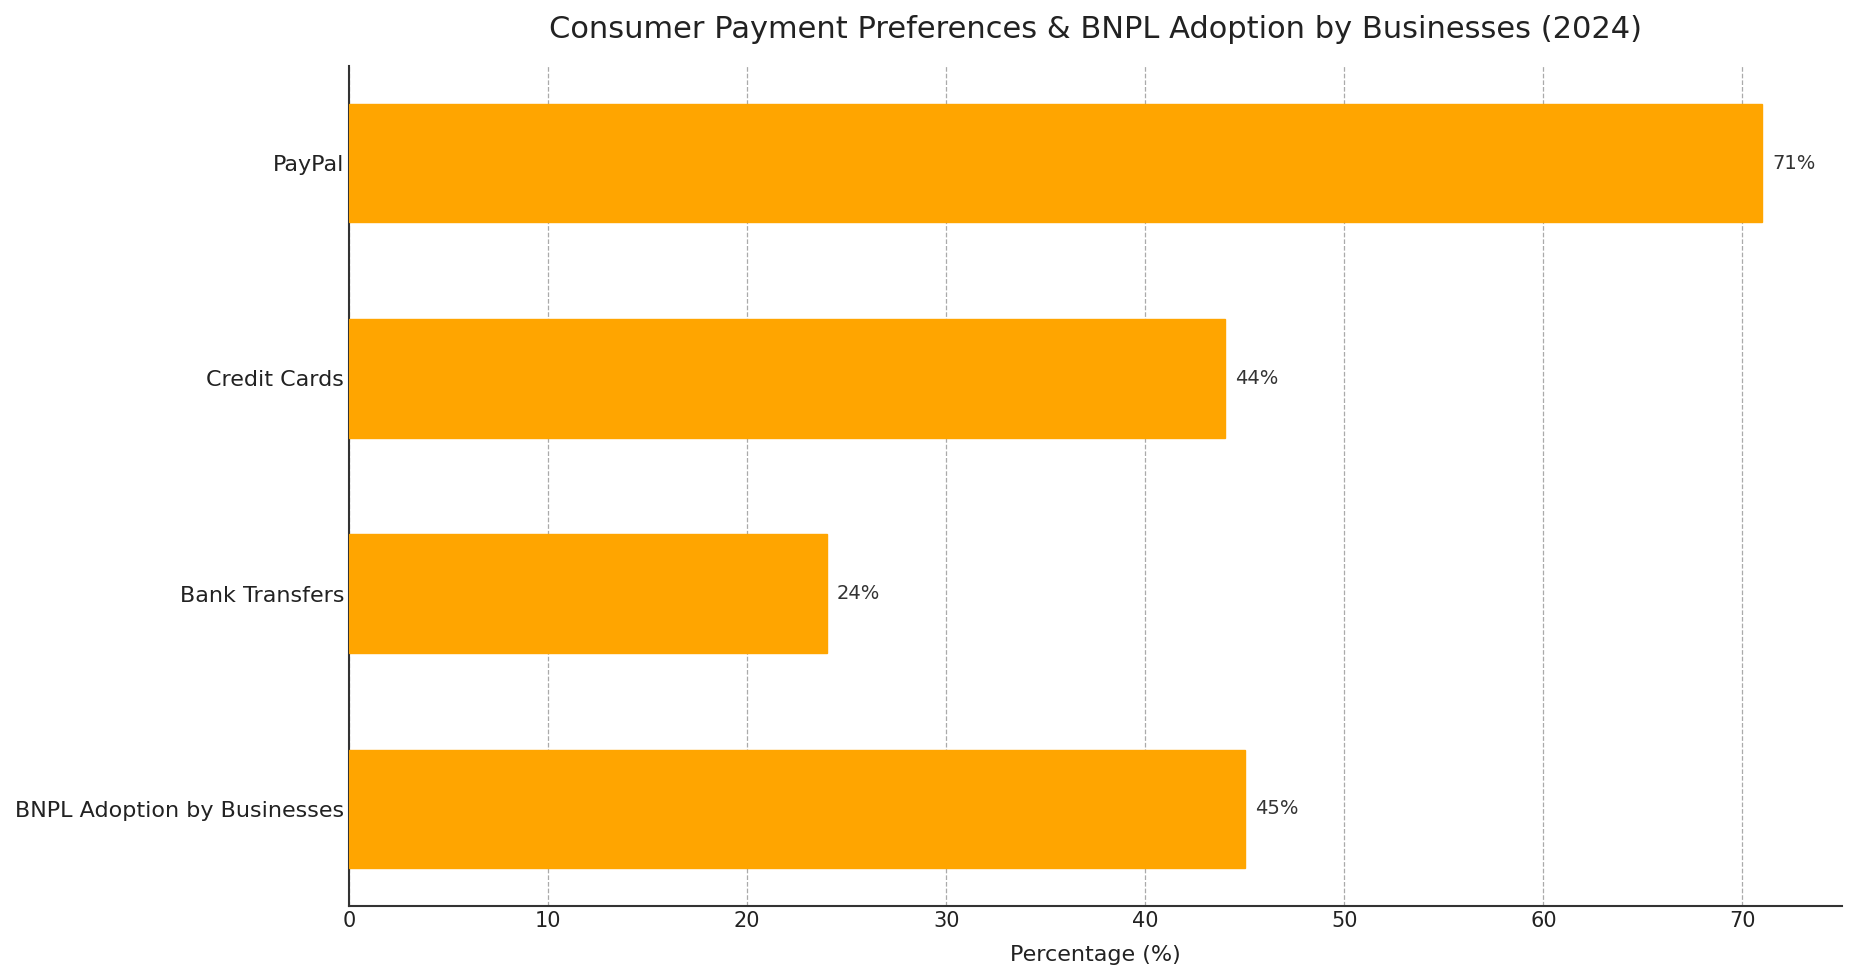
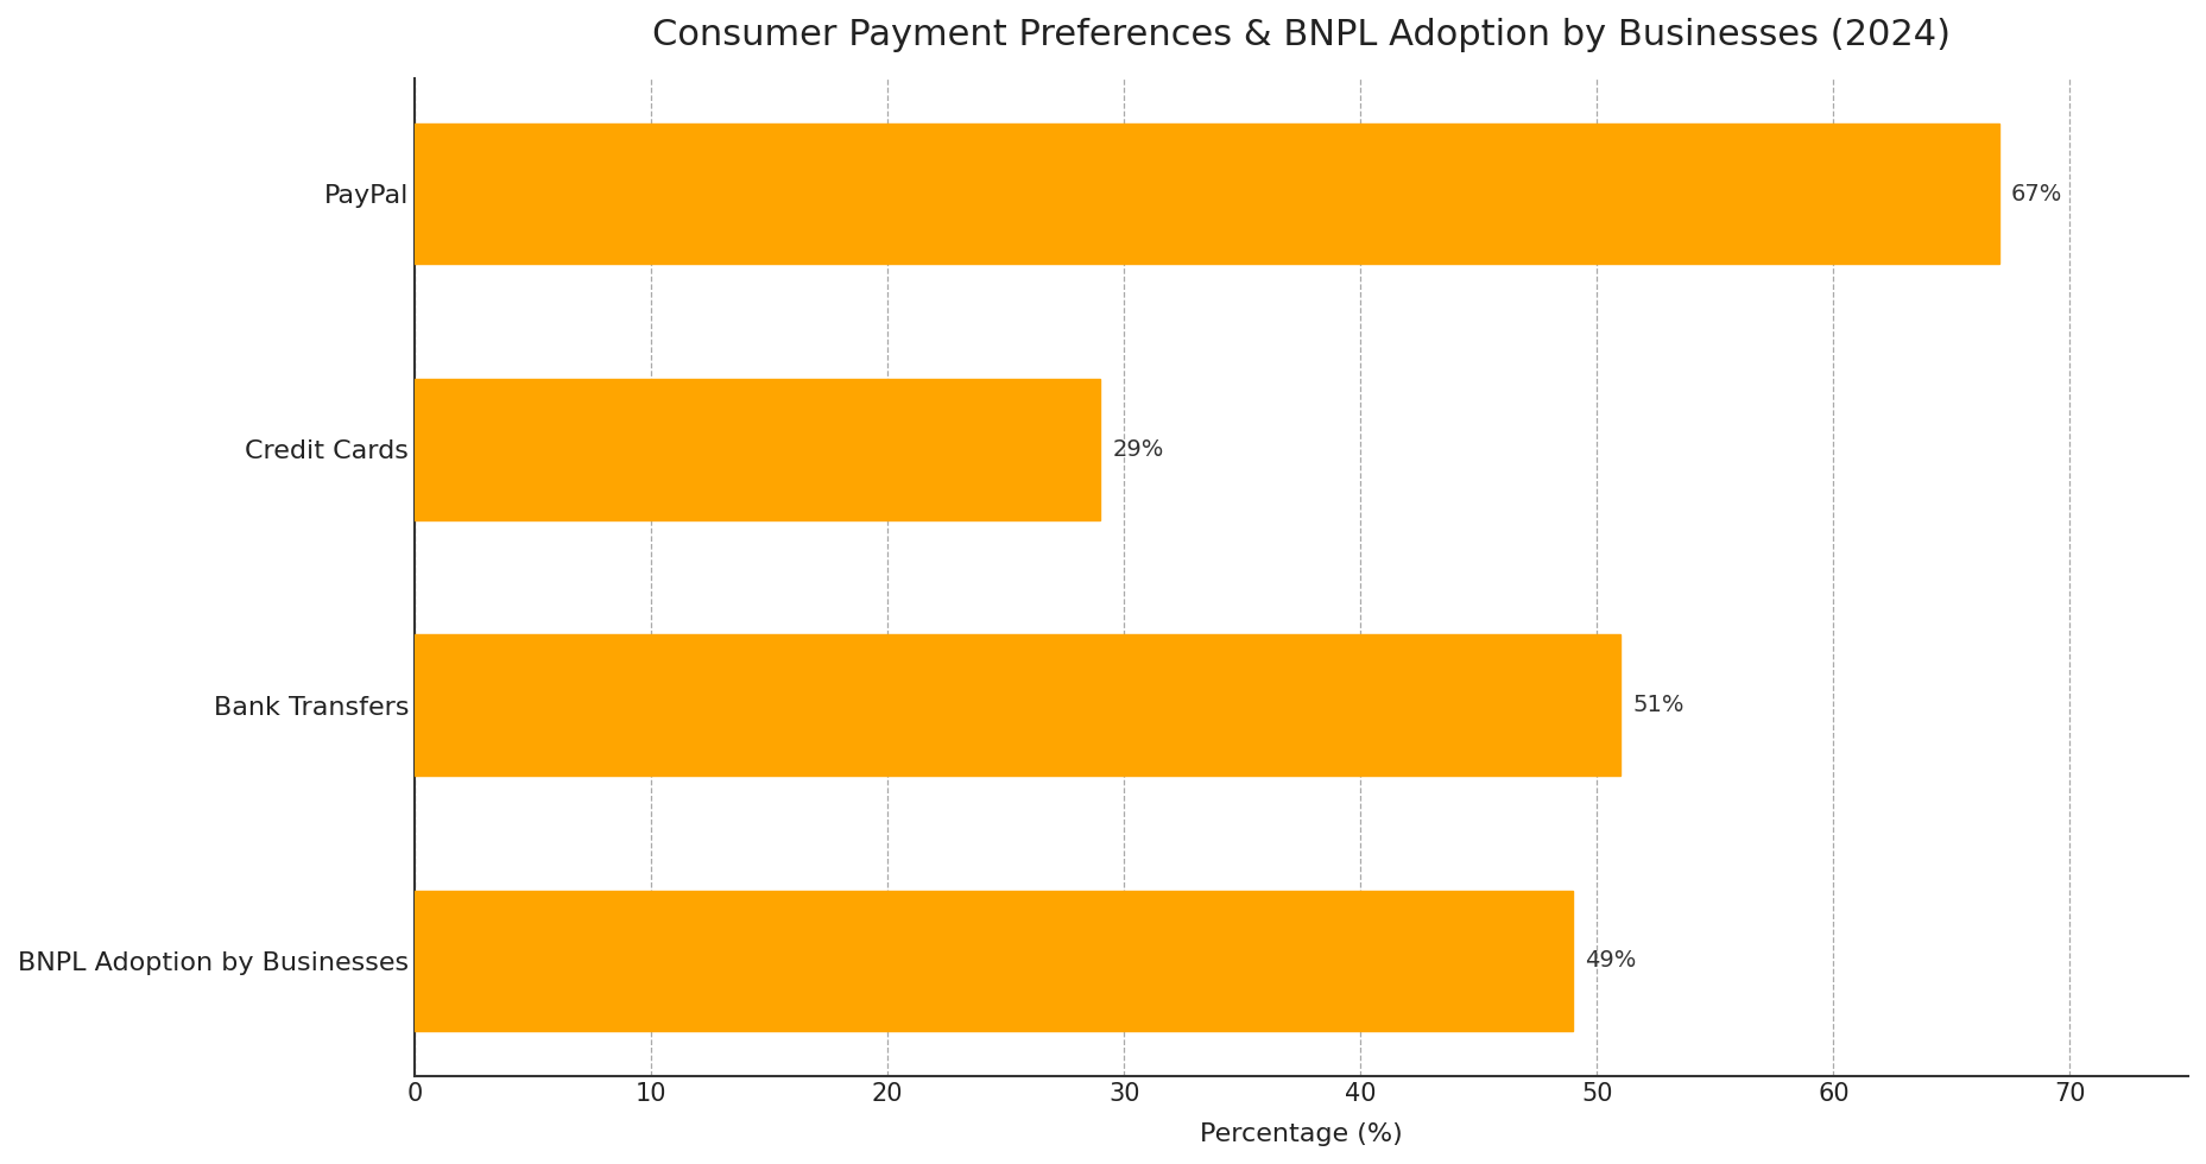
PayPal: 71% -> 67%
Credit Cards: 44% -> 29%
Bank Transfers: 24% -> 51%
BNPL Adoption by Businesses: 45% -> 49%
